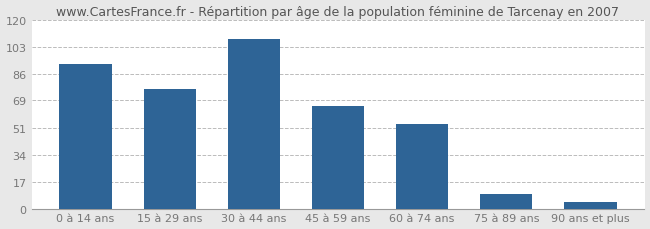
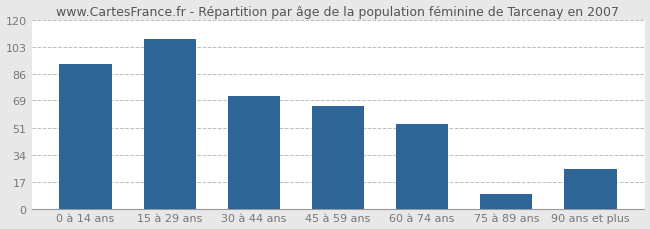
15 à 29 ans: 76 -> 108
30 à 44 ans: 108 -> 72
90 ans et plus: 4 -> 25
